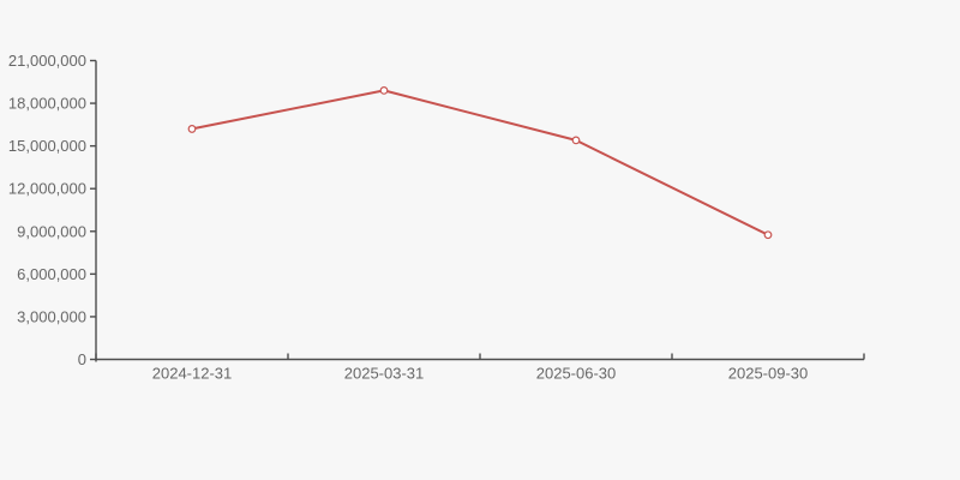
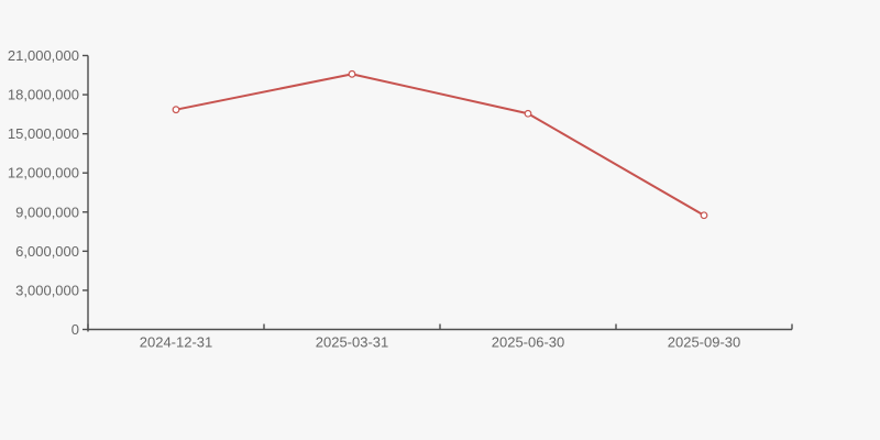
2024-12-31: 16200000 -> 16800000
2025-03-31: 18900000 -> 19600000
2025-06-30: 15400000 -> 16600000
